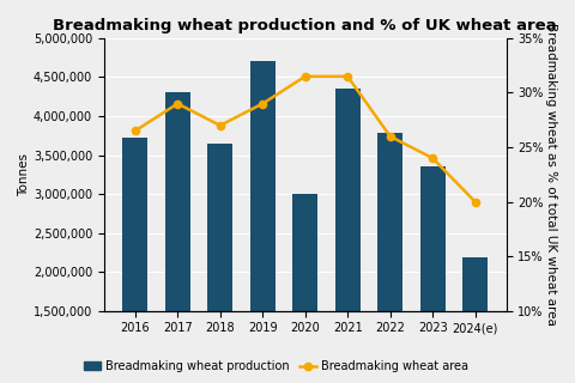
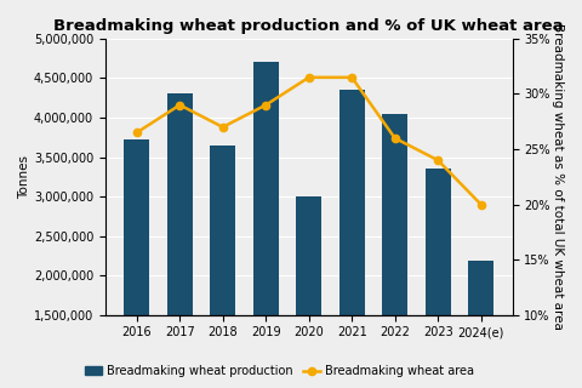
Breadmaking wheat production/2022: 3,780,000 -> 4,050,000
